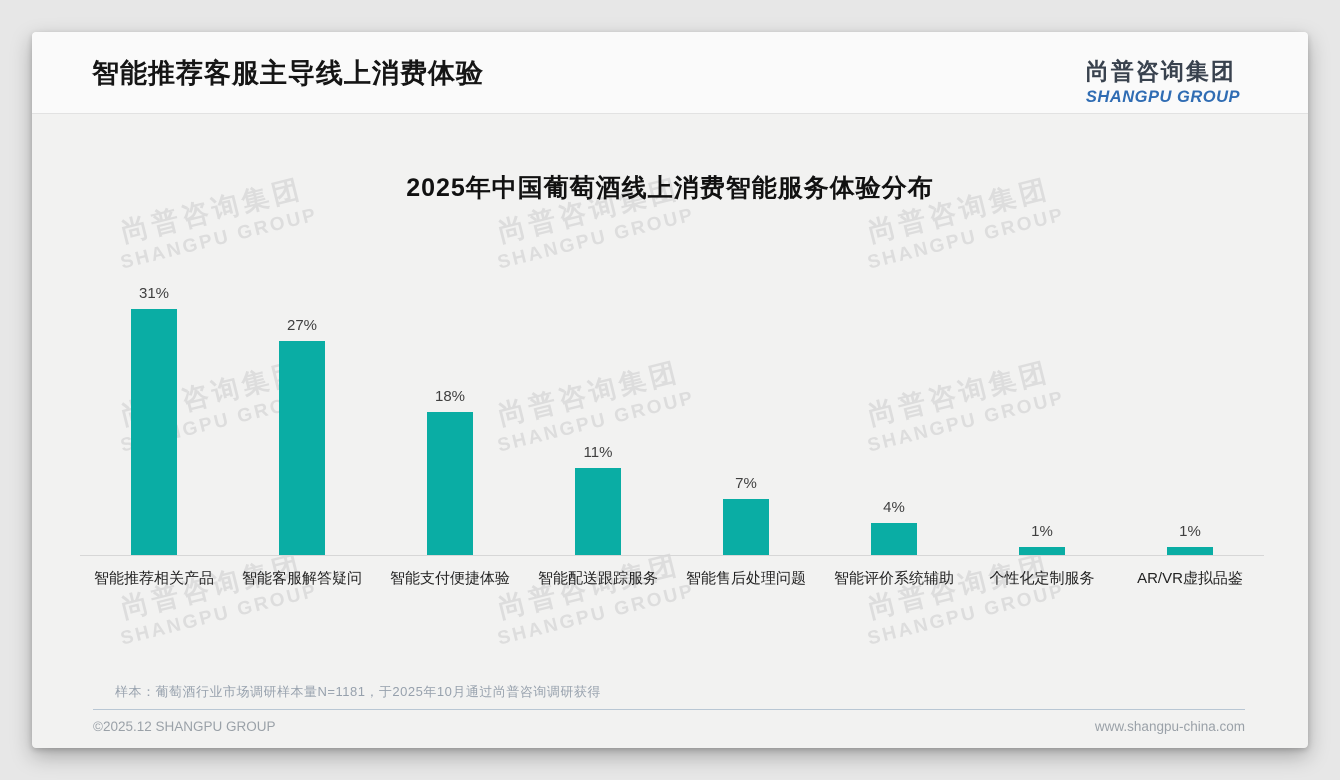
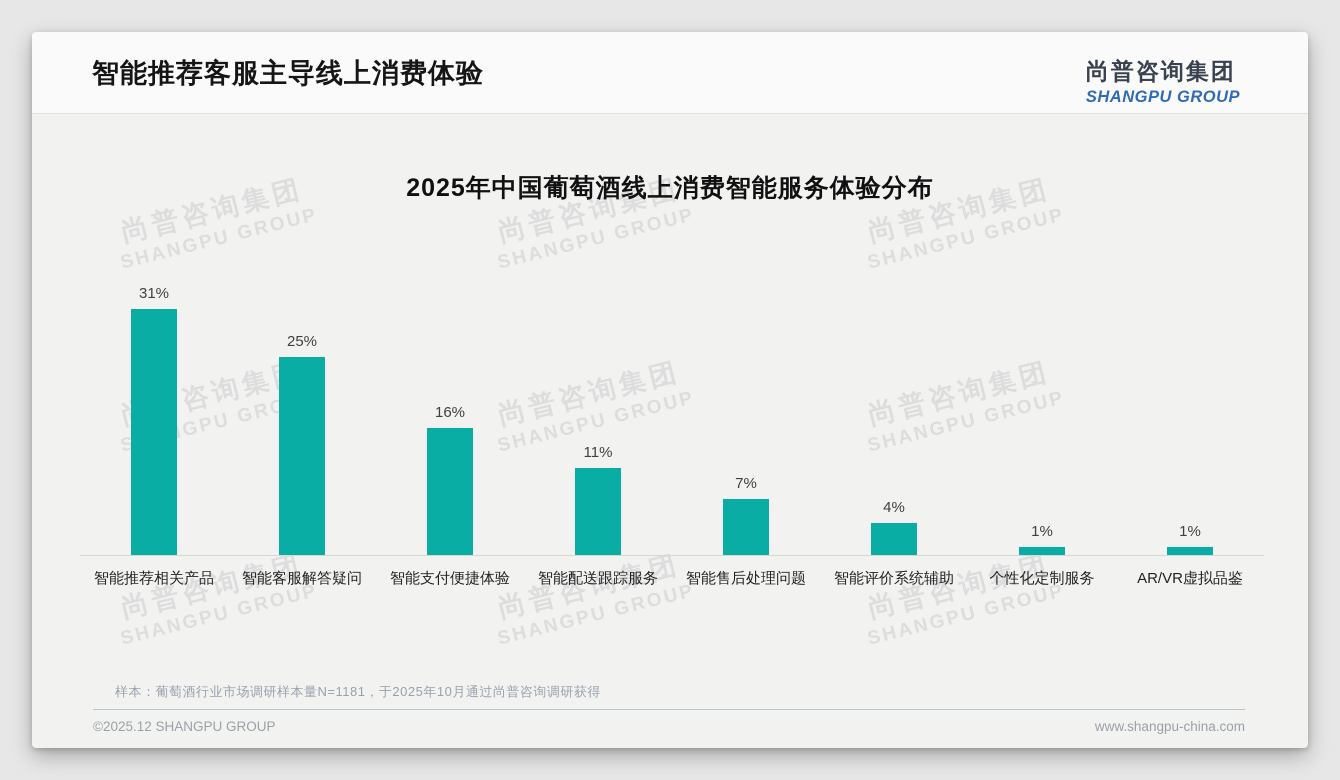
智能客服解答疑问: 27% -> 25%
智能支付便捷体验: 18% -> 16%
